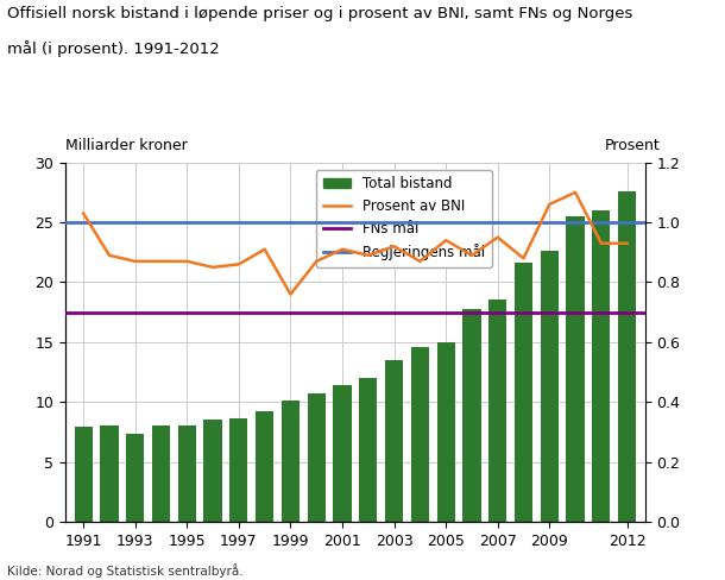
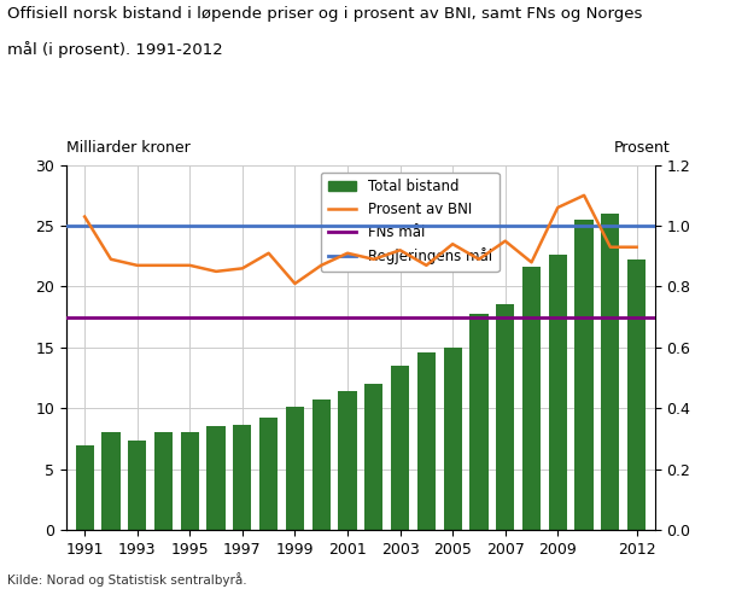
Total bistand/1991: 8.0 -> 7.0
Prosent av BNI/1999: 0.76 -> 0.81
Total bistand/2012: 27.6 -> 22.2
